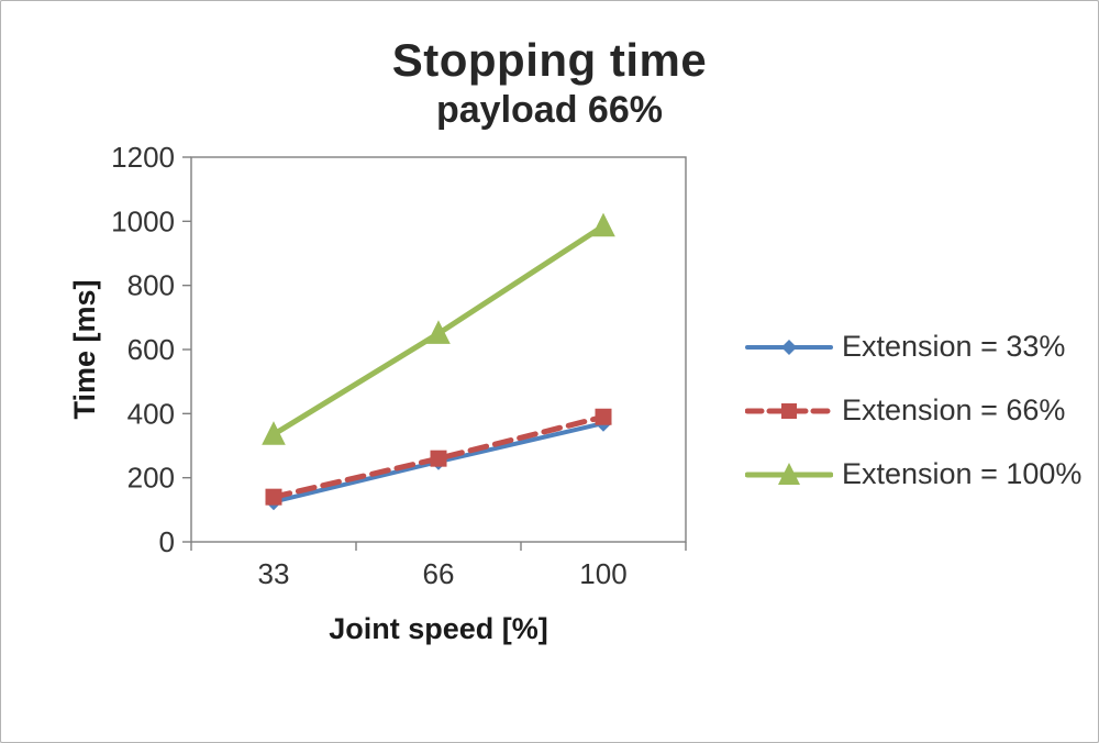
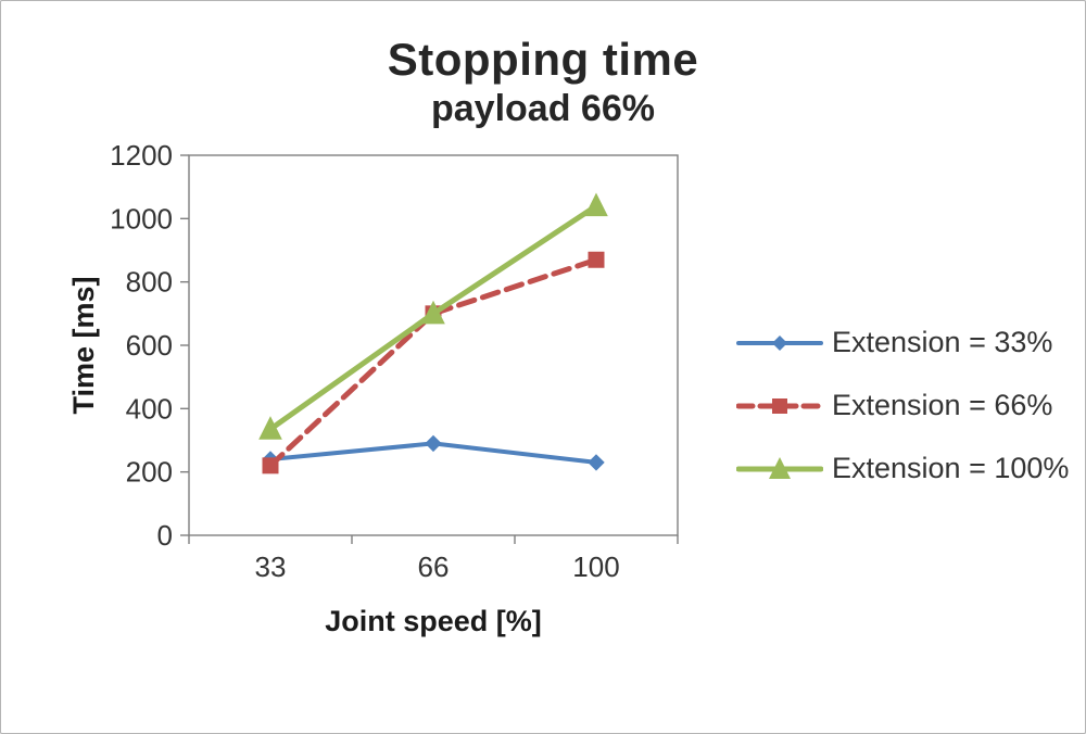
Extension = 33%/33: 120 -> 240
Extension = 66%/33: 140 -> 220
Extension = 33%/66: 250 -> 290
Extension = 66%/66: 260 -> 700
Extension = 100%/66: 650 -> 700
Extension = 33%/100: 370 -> 230
Extension = 66%/100: 390 -> 870
Extension = 100%/100: 980 -> 1040
